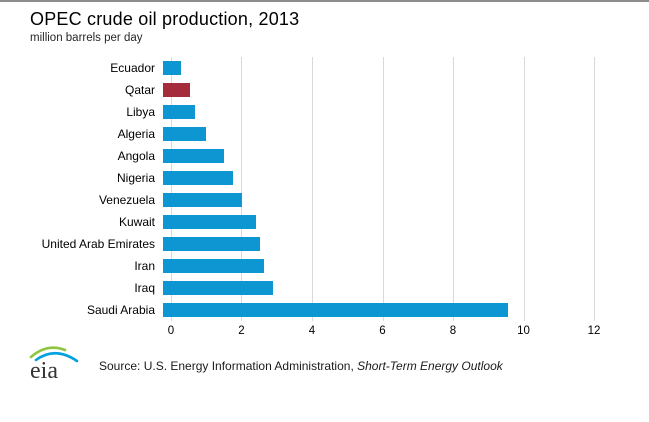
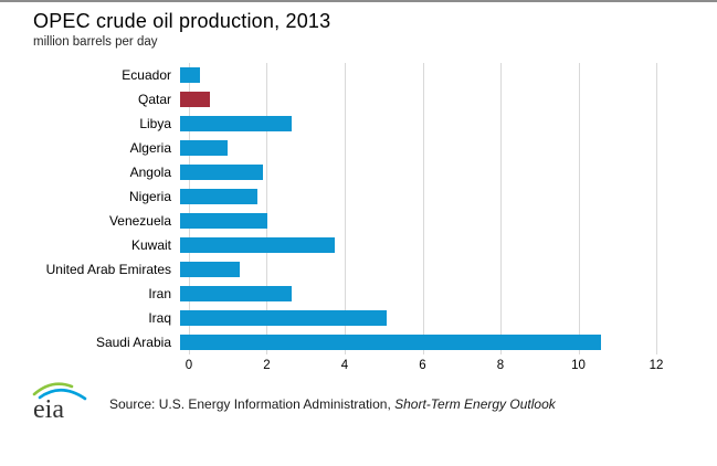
Libya: 0.9 -> 2.8
Angola: 1.7 -> 2.1
Kuwait: 2.6 -> 3.9
United Arab Emirates: 2.7 -> 1.5
Iraq: 3.0 -> 5.2
Saudi Arabia: 9.6 -> 10.6
